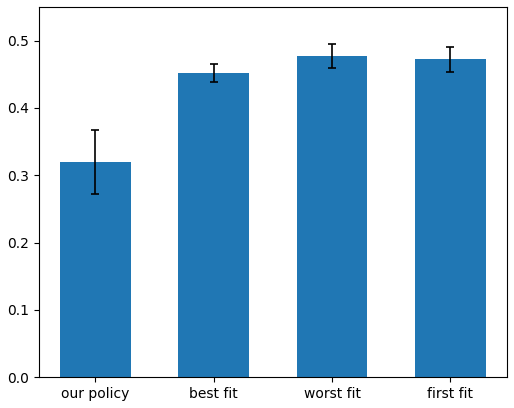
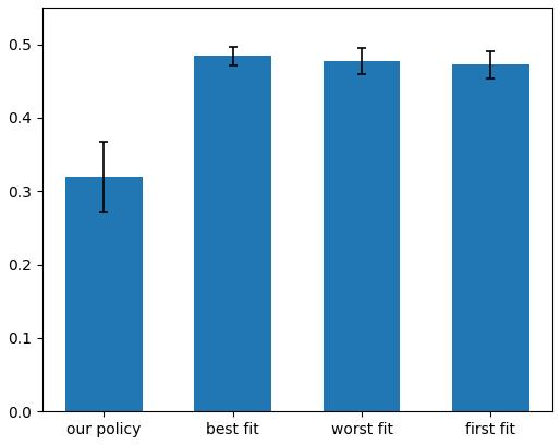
best fit: 0.452 -> 0.484
